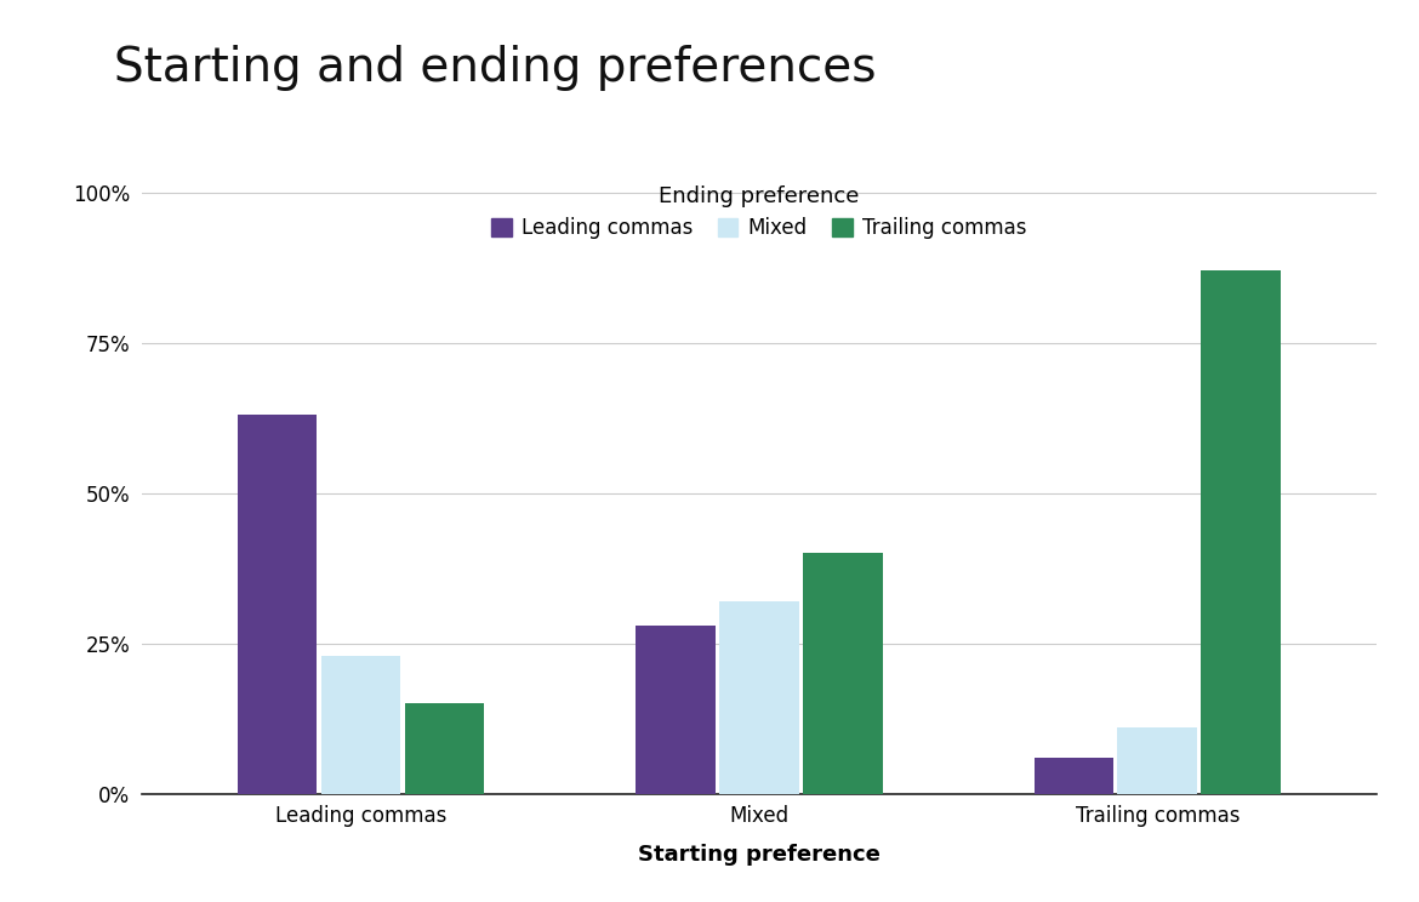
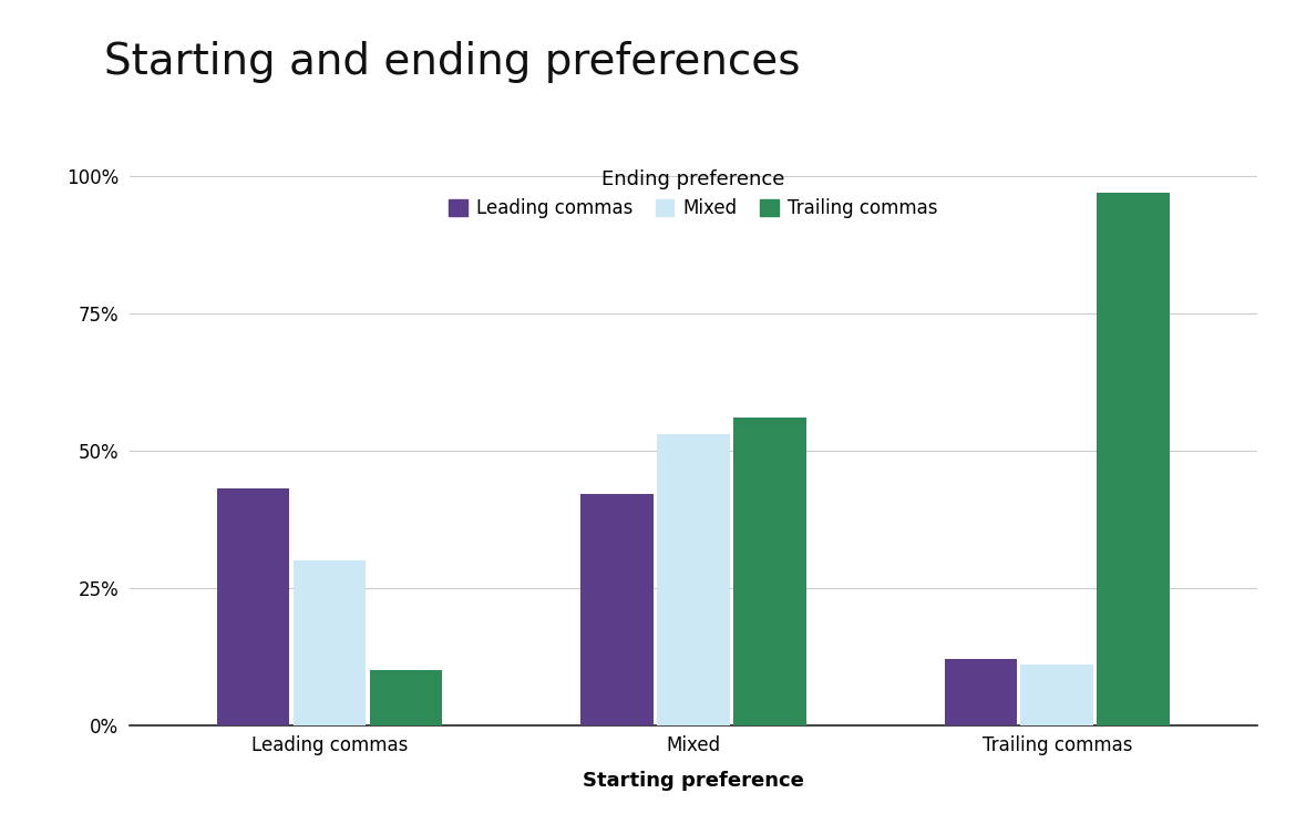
Leading commas/Leading commas: 63% -> 43%
Mixed/Leading commas: 23% -> 30%
Trailing commas/Leading commas: 15% -> 10%
Leading commas/Mixed: 28% -> 42%
Mixed/Mixed: 32% -> 53%
Trailing commas/Mixed: 40% -> 56%
Leading commas/Trailing commas: 6% -> 12%
Trailing commas/Trailing commas: 87% -> 97%
